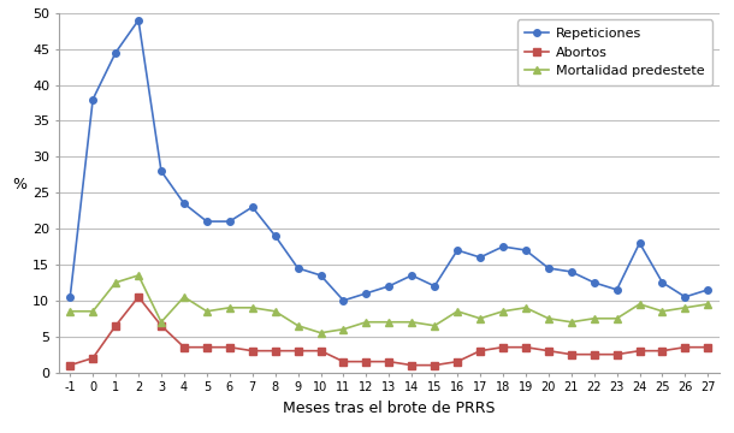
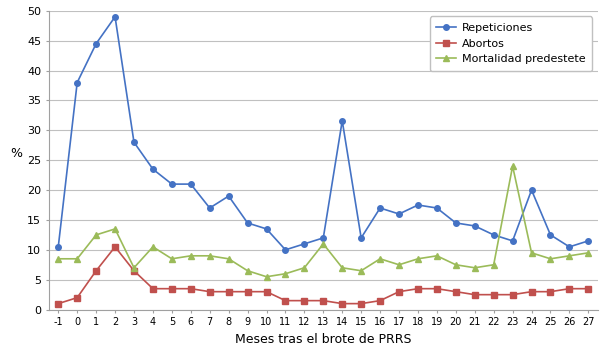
Repeticiones/7: 23.0 -> 17.0
Mortalidad predestete/13: 7.0 -> 11.0
Repeticiones/14: 13.5 -> 31.6
Mortalidad predestete/23: 7.5 -> 24.0
Repeticiones/24: 18.0 -> 20.0
